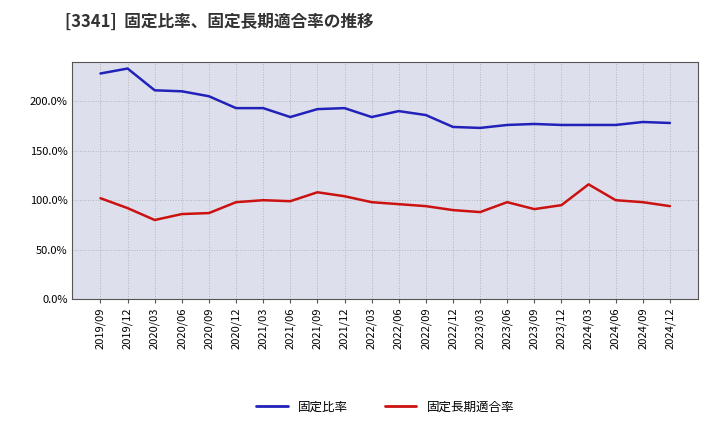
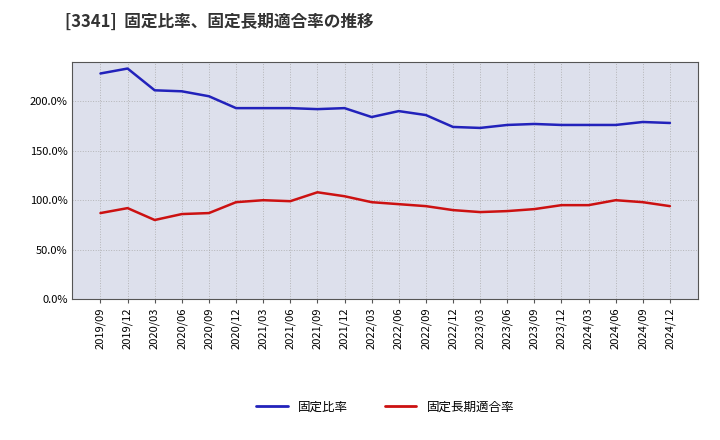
固定長期適合率/2019/09: 102% -> 87%
固定比率/2021/06: 184% -> 193%
固定長期適合率/2023/06: 98% -> 89%
固定長期適合率/2024/03: 116% -> 95%
